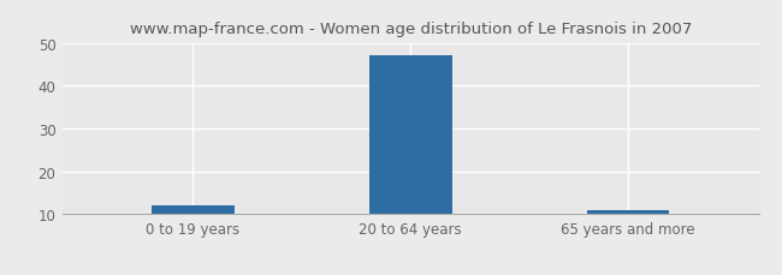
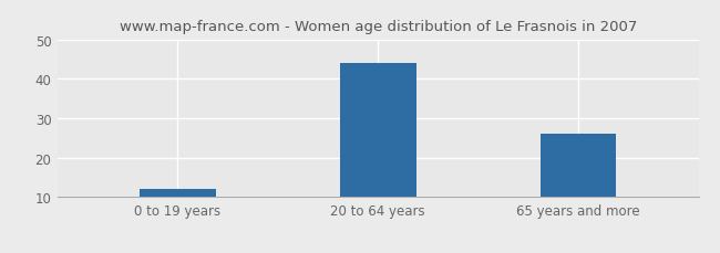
20 to 64 years: 47 -> 44
65 years and more: 11 -> 26
